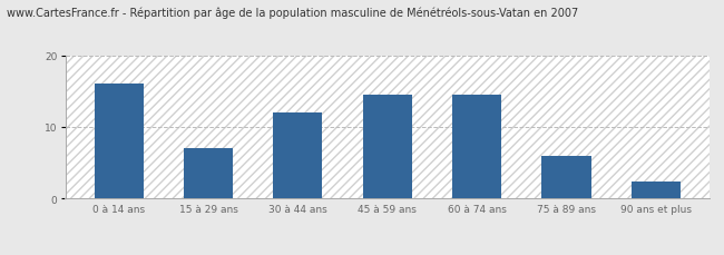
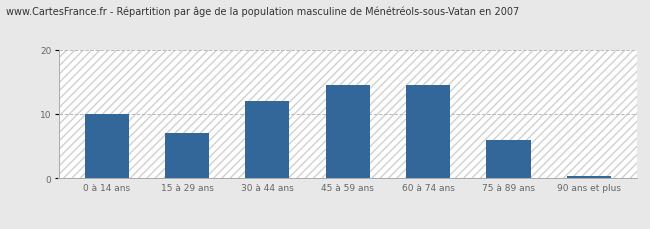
0 à 14 ans: 16.0 -> 10.0
90 ans et plus: 2.4 -> 0.3
